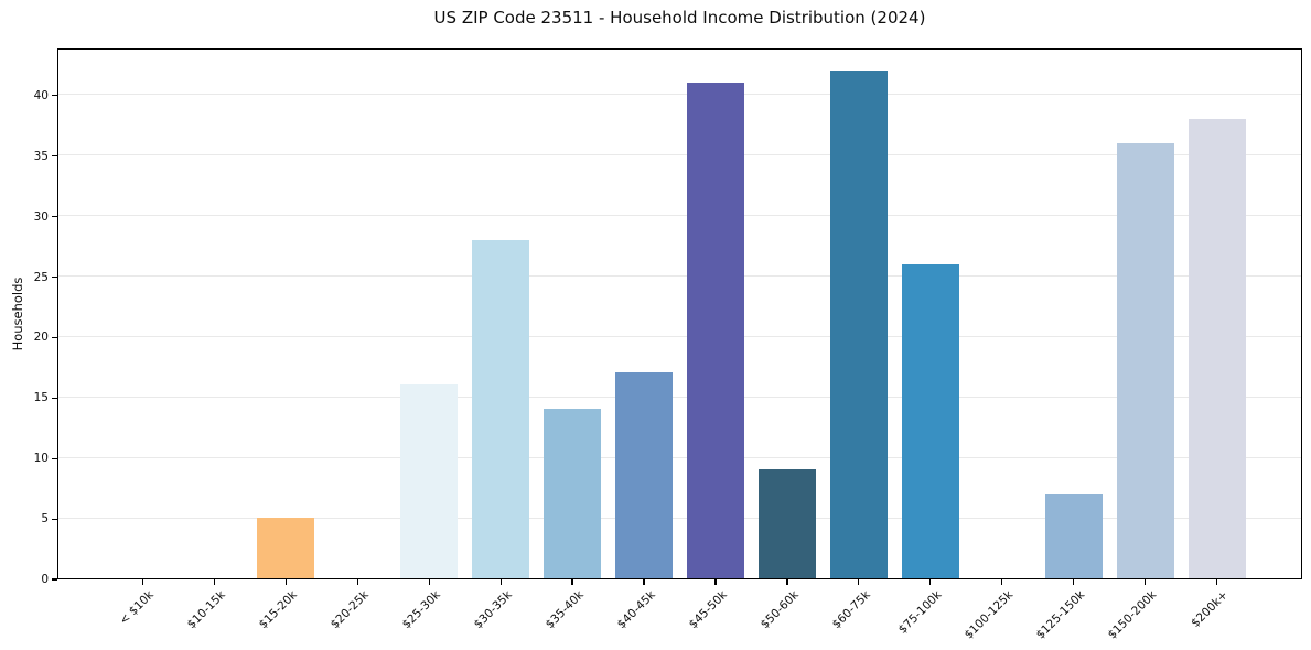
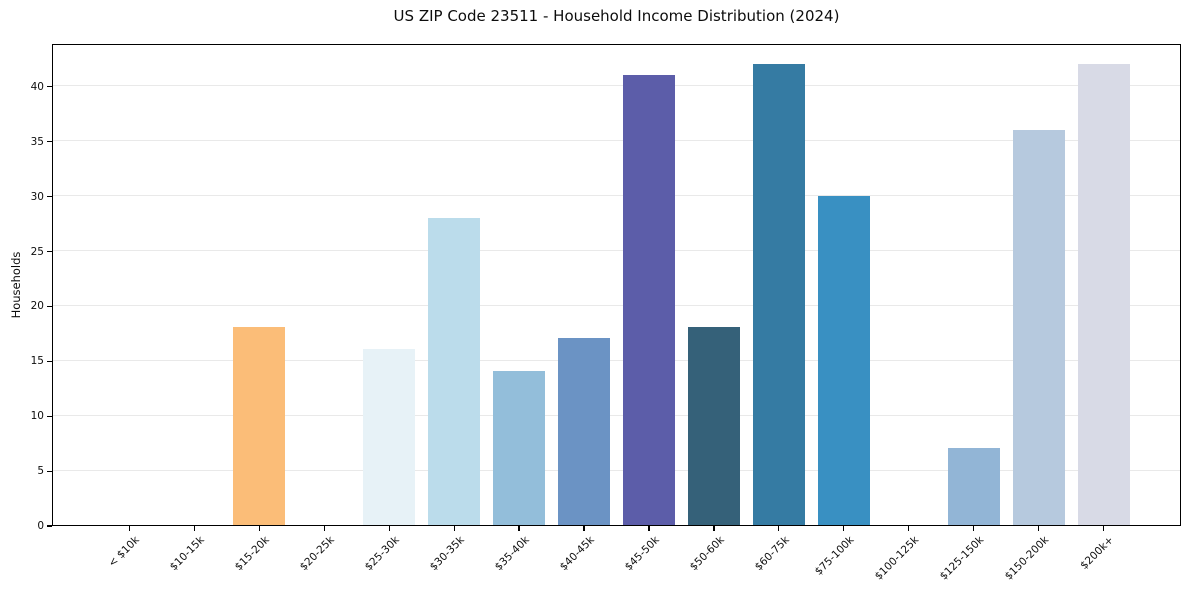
$15-20k: 5 -> 18
$50-60k: 9 -> 18
$75-100k: 26 -> 30
$200k+: 38 -> 42
